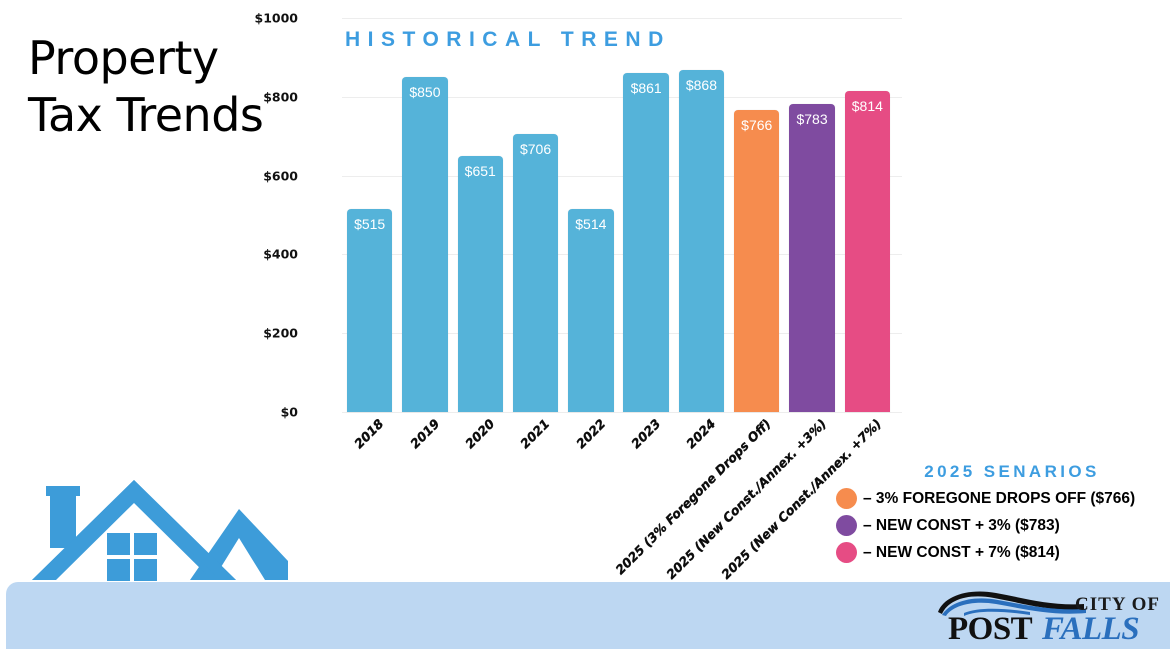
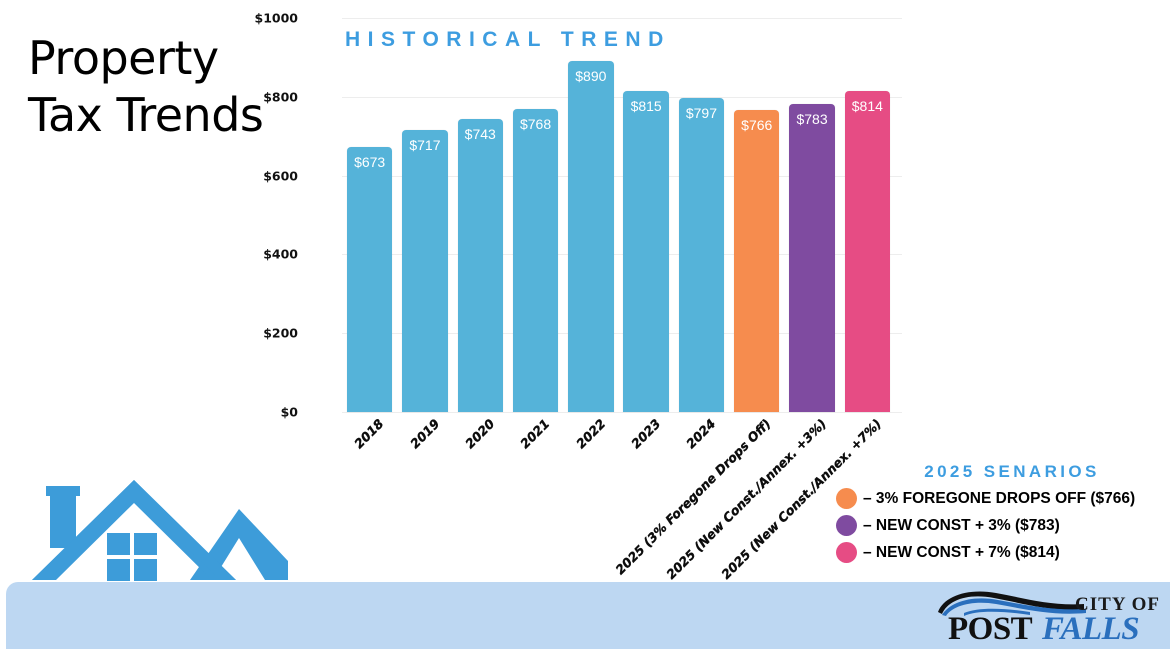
2018: $515 -> $673
2019: $850 -> $717
2020: $651 -> $743
2021: $706 -> $768
2022: $514 -> $890
2023: $861 -> $815
2024: $868 -> $797
